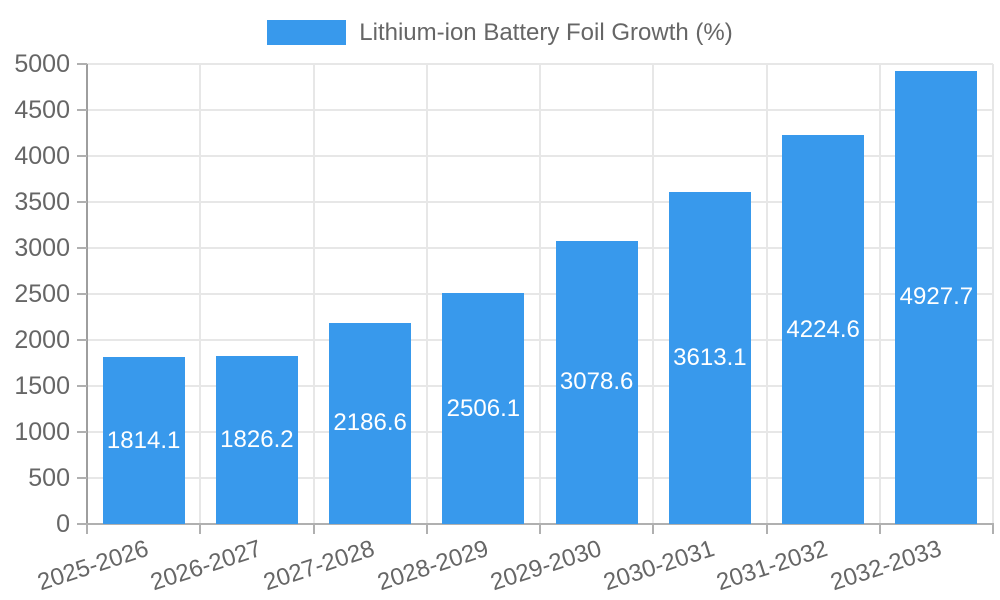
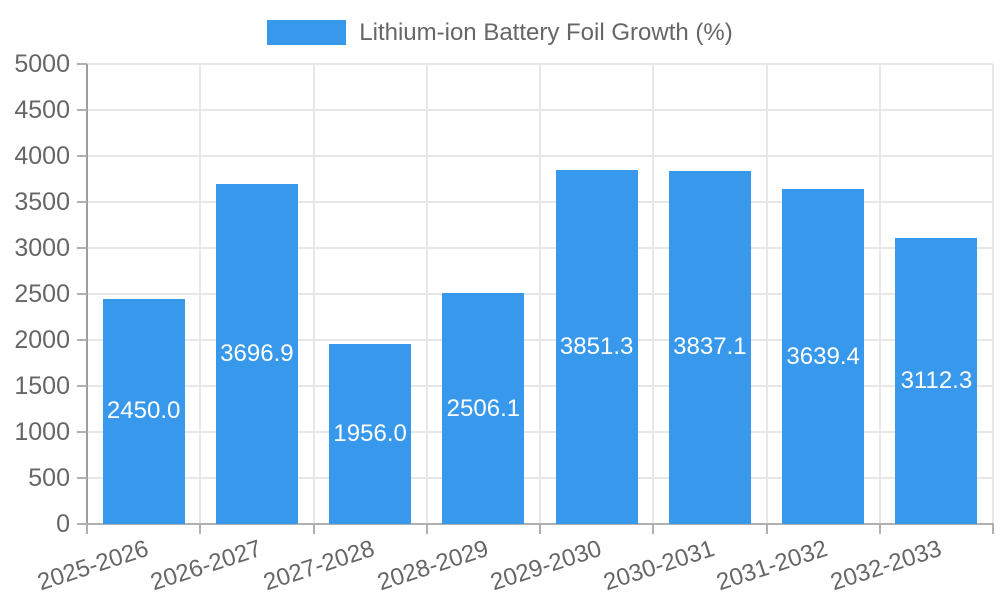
2025-2026: 1814.1 -> 2450.0
2026-2027: 1826.2 -> 3696.9
2027-2028: 2186.6 -> 1956.0
2029-2030: 3078.6 -> 3851.3
2030-2031: 3613.1 -> 3837.1
2031-2032: 4224.6 -> 3639.4
2032-2033: 4927.7 -> 3112.3
